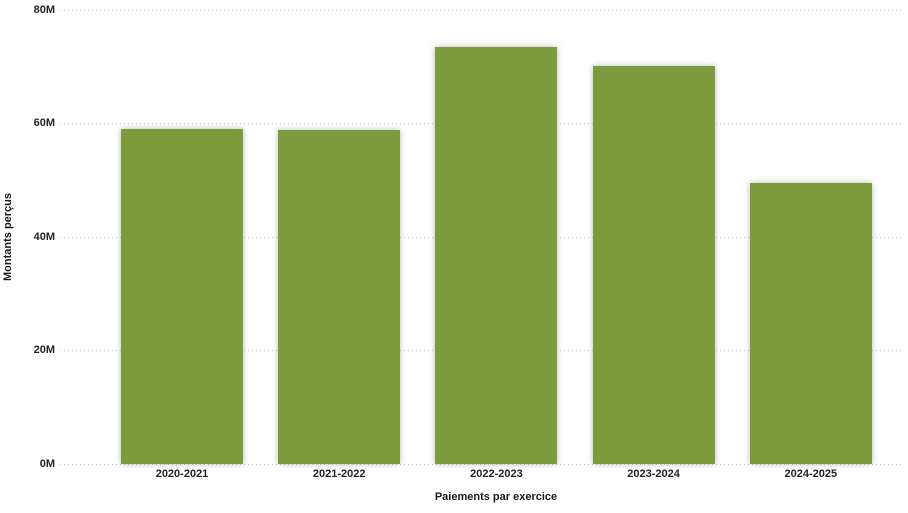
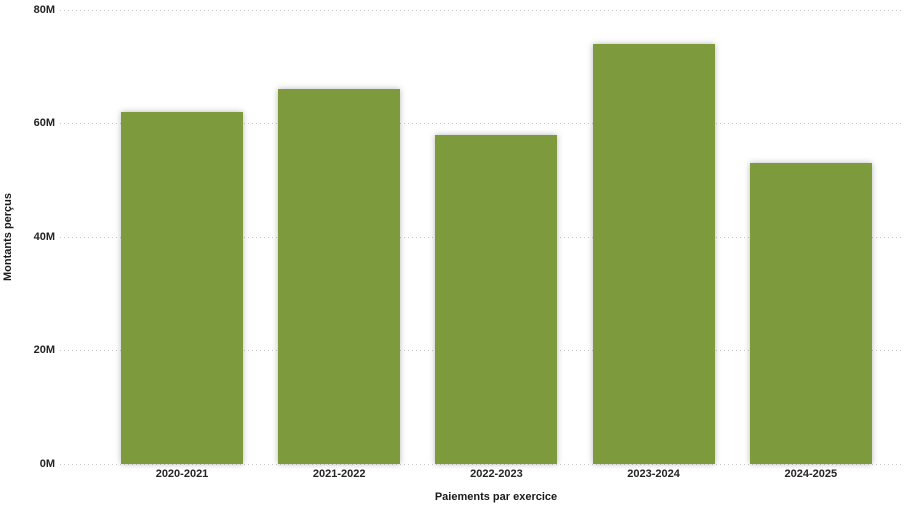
2020-2021: 59M -> 62M
2021-2022: 59M -> 66M
2022-2023: 74M -> 58M
2023-2024: 70M -> 74M
2024-2025: 50M -> 53M
